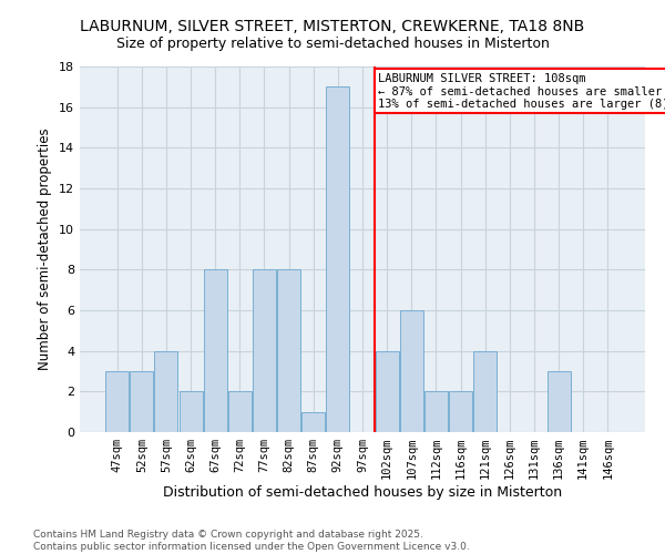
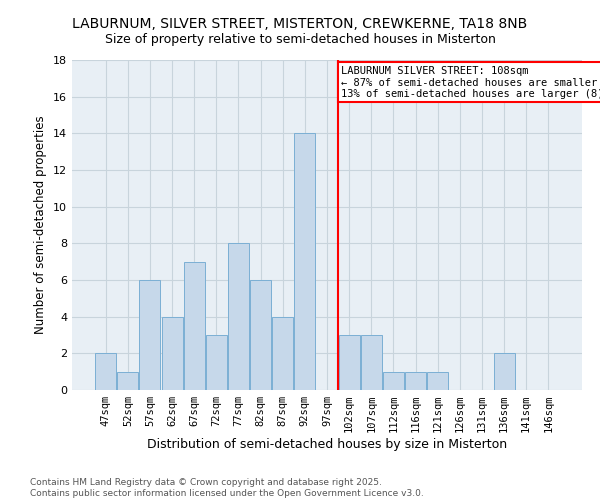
47sqm: 3 -> 2
52sqm: 3 -> 1
57sqm: 4 -> 6
62sqm: 2 -> 4
67sqm: 8 -> 7
72sqm: 2 -> 3
82sqm: 8 -> 6
87sqm: 1 -> 4
92sqm: 17 -> 14
102sqm: 4 -> 3
107sqm: 6 -> 3
112sqm: 2 -> 1
116sqm: 2 -> 1
121sqm: 4 -> 1
136sqm: 3 -> 2
